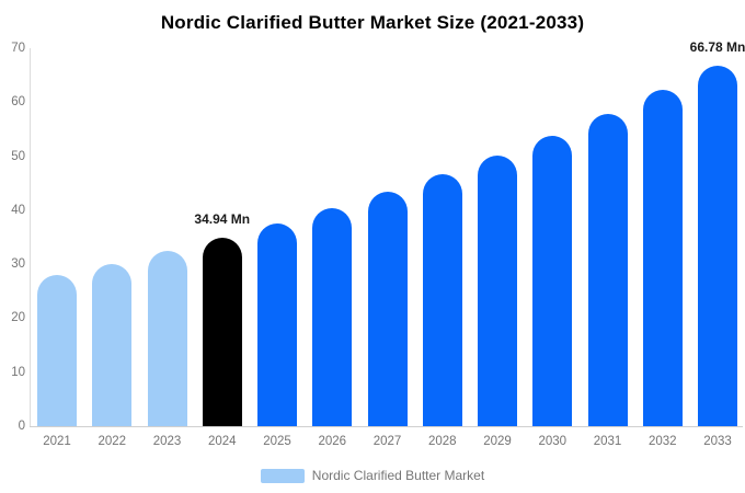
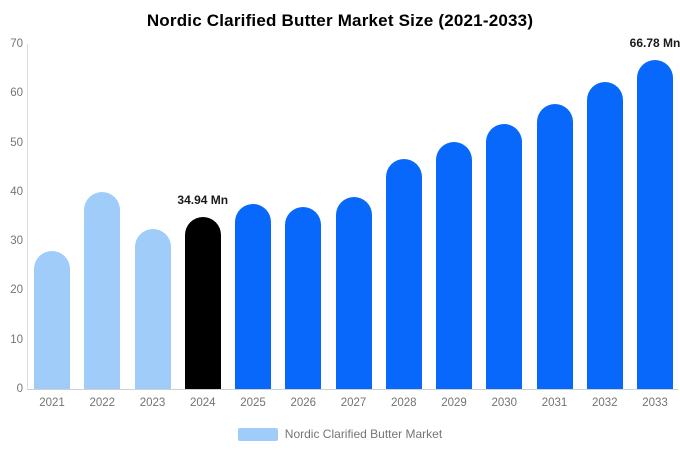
2022: 30 -> 40
2026: 40 -> 37
2027: 43 -> 39
